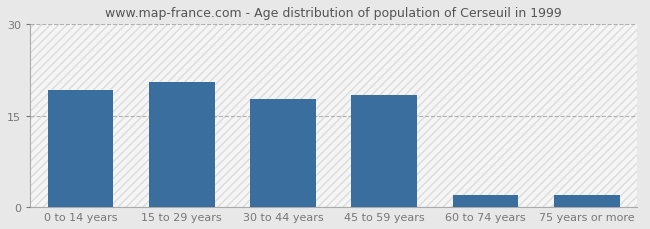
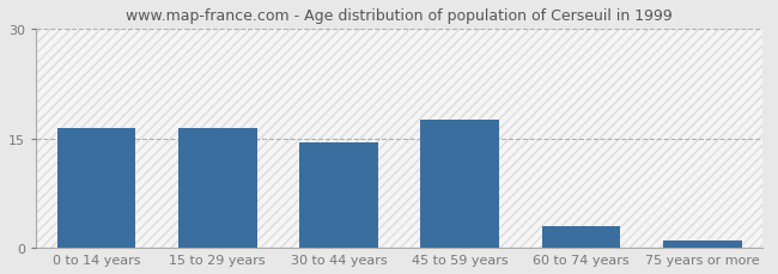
0 to 14 years: 19.2 -> 16.5
15 to 29 years: 20.6 -> 16.5
30 to 44 years: 17.8 -> 14.5
45 to 59 years: 18.4 -> 17.5
60 to 74 years: 2.0 -> 3.0
75 years or more: 2.0 -> 1.0
